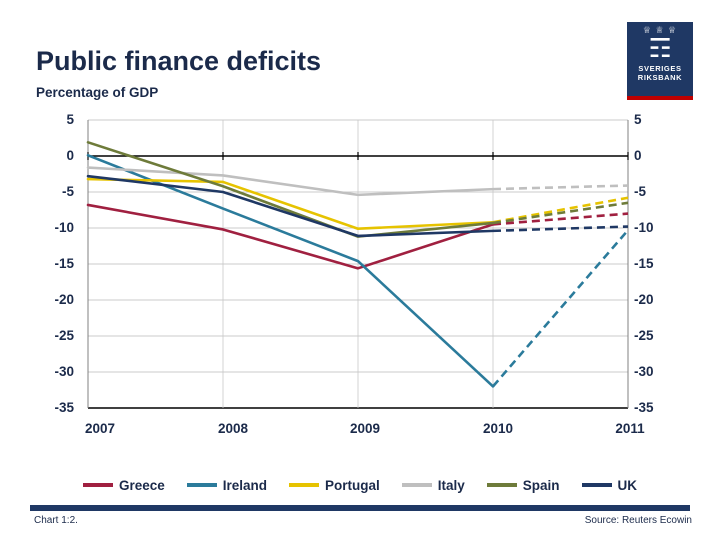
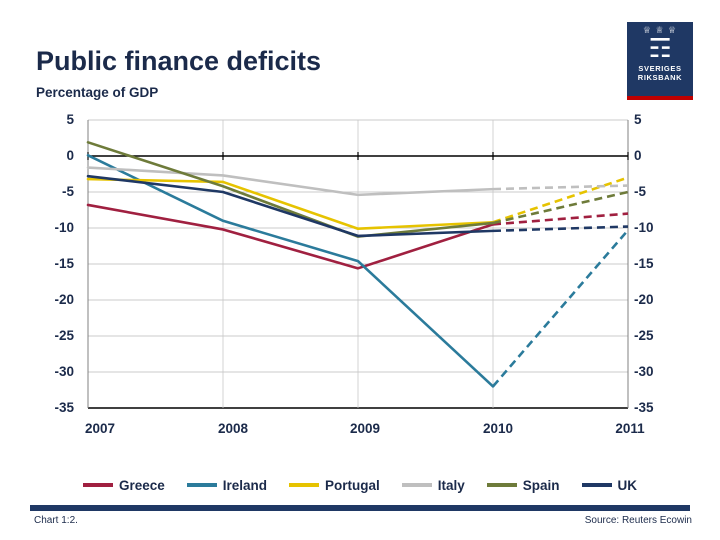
Ireland/2008: -7 -> -9
Portugal/2011: -6 -> -3
Spain/2011: -6 -> -5
